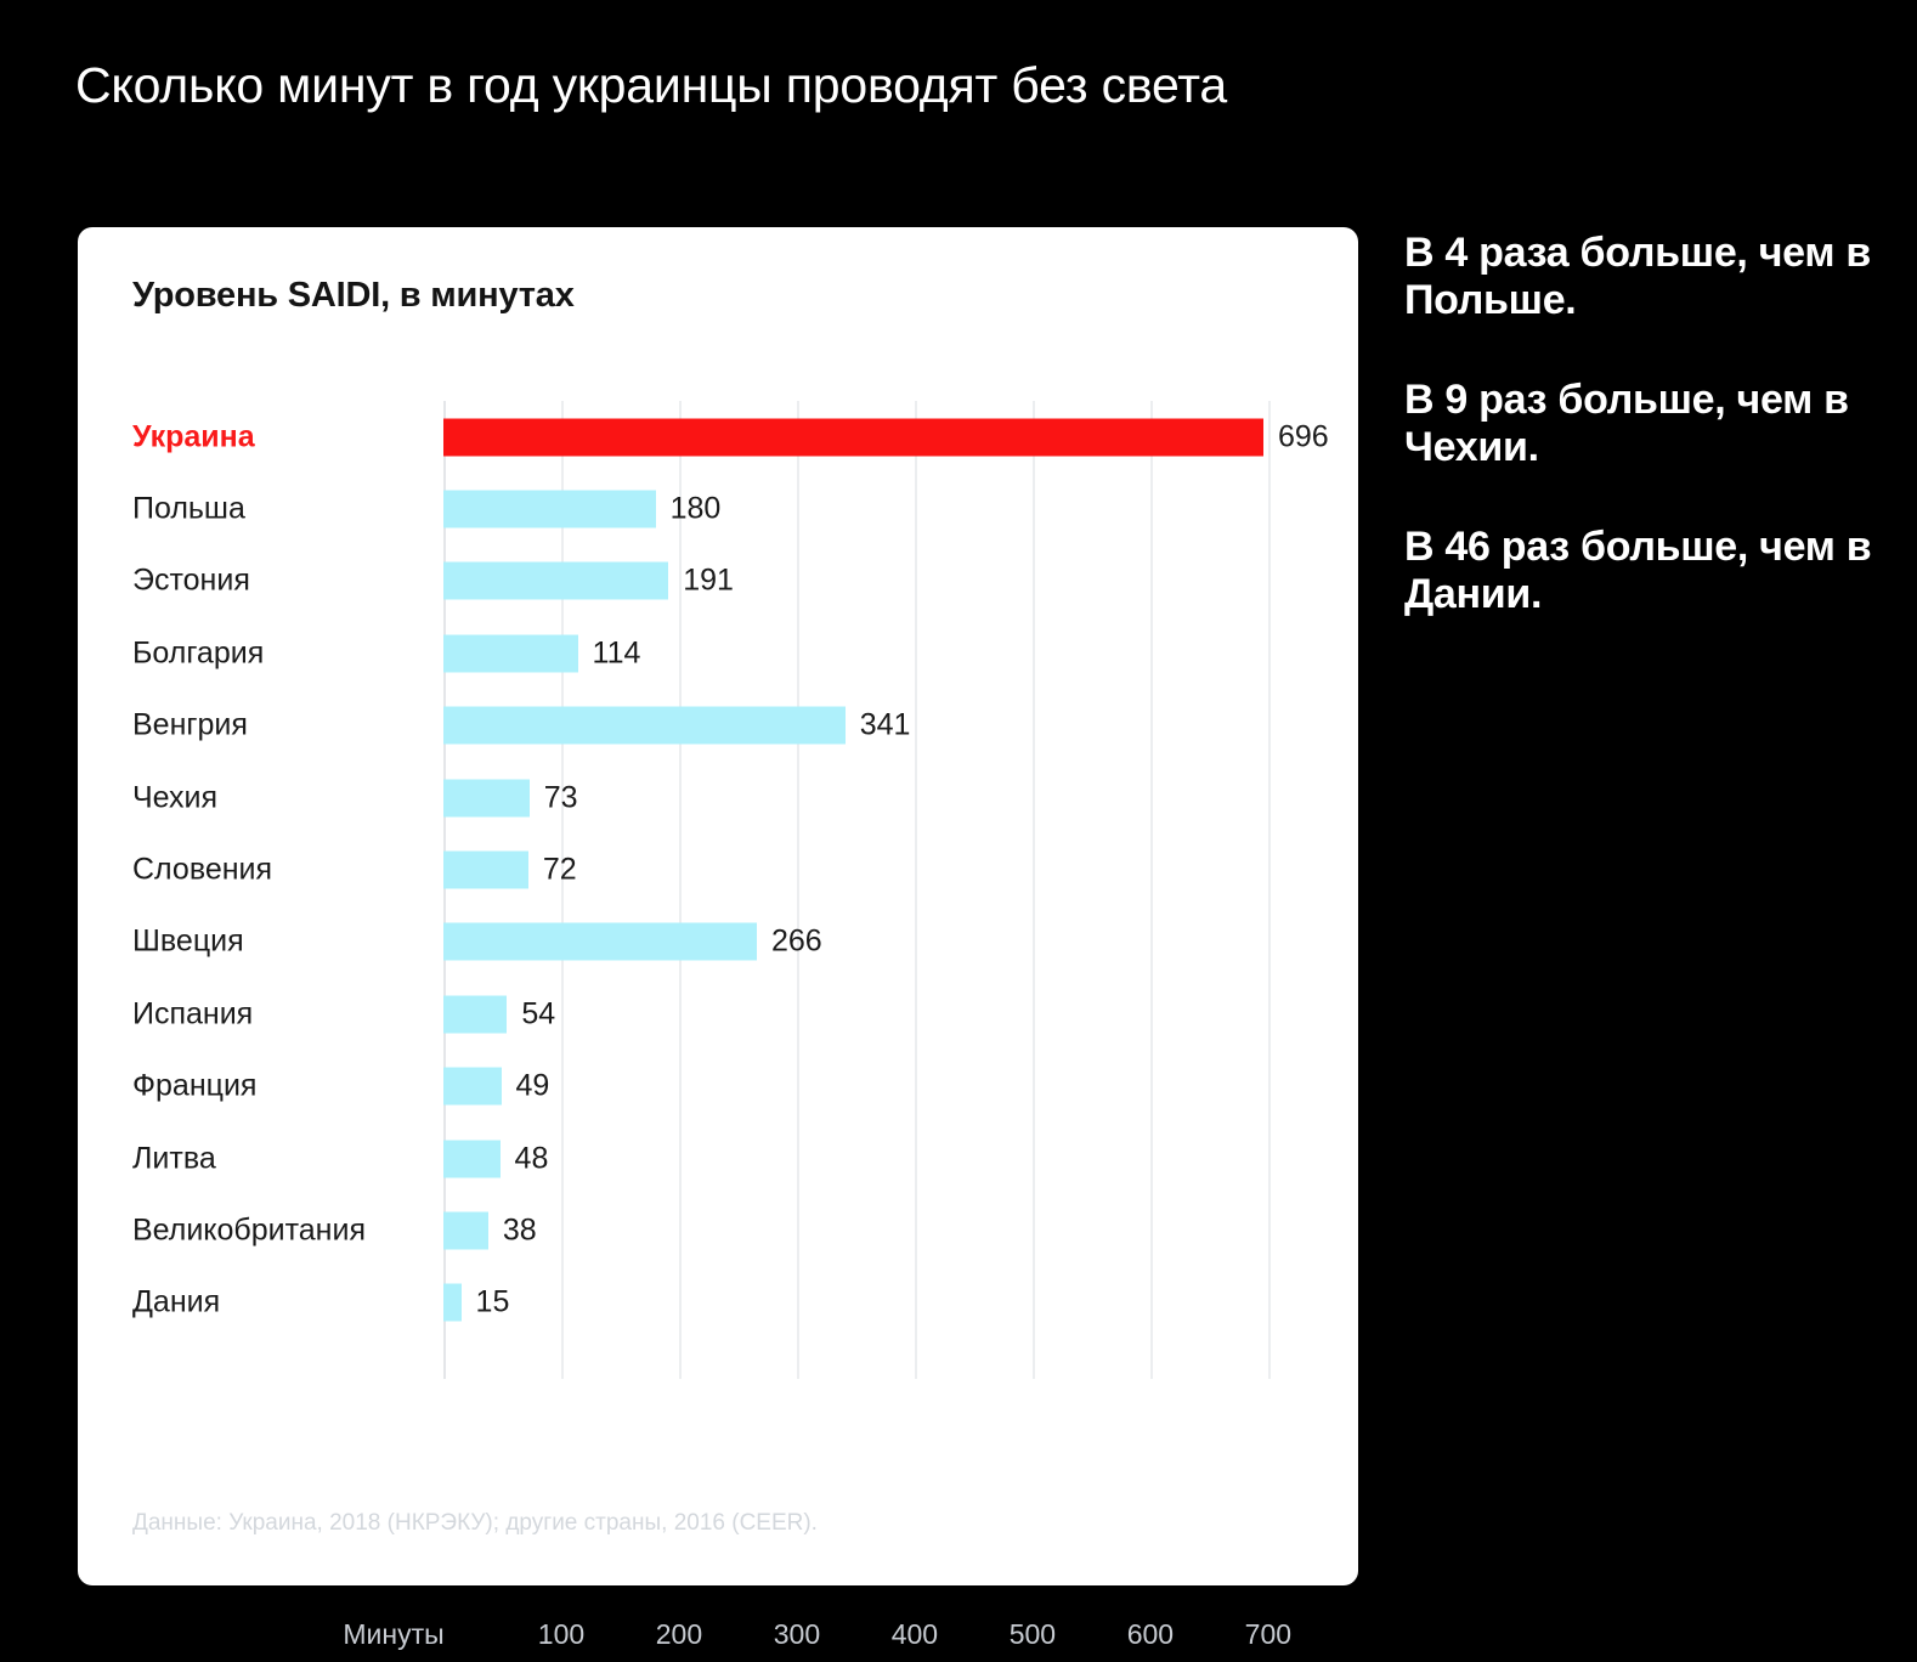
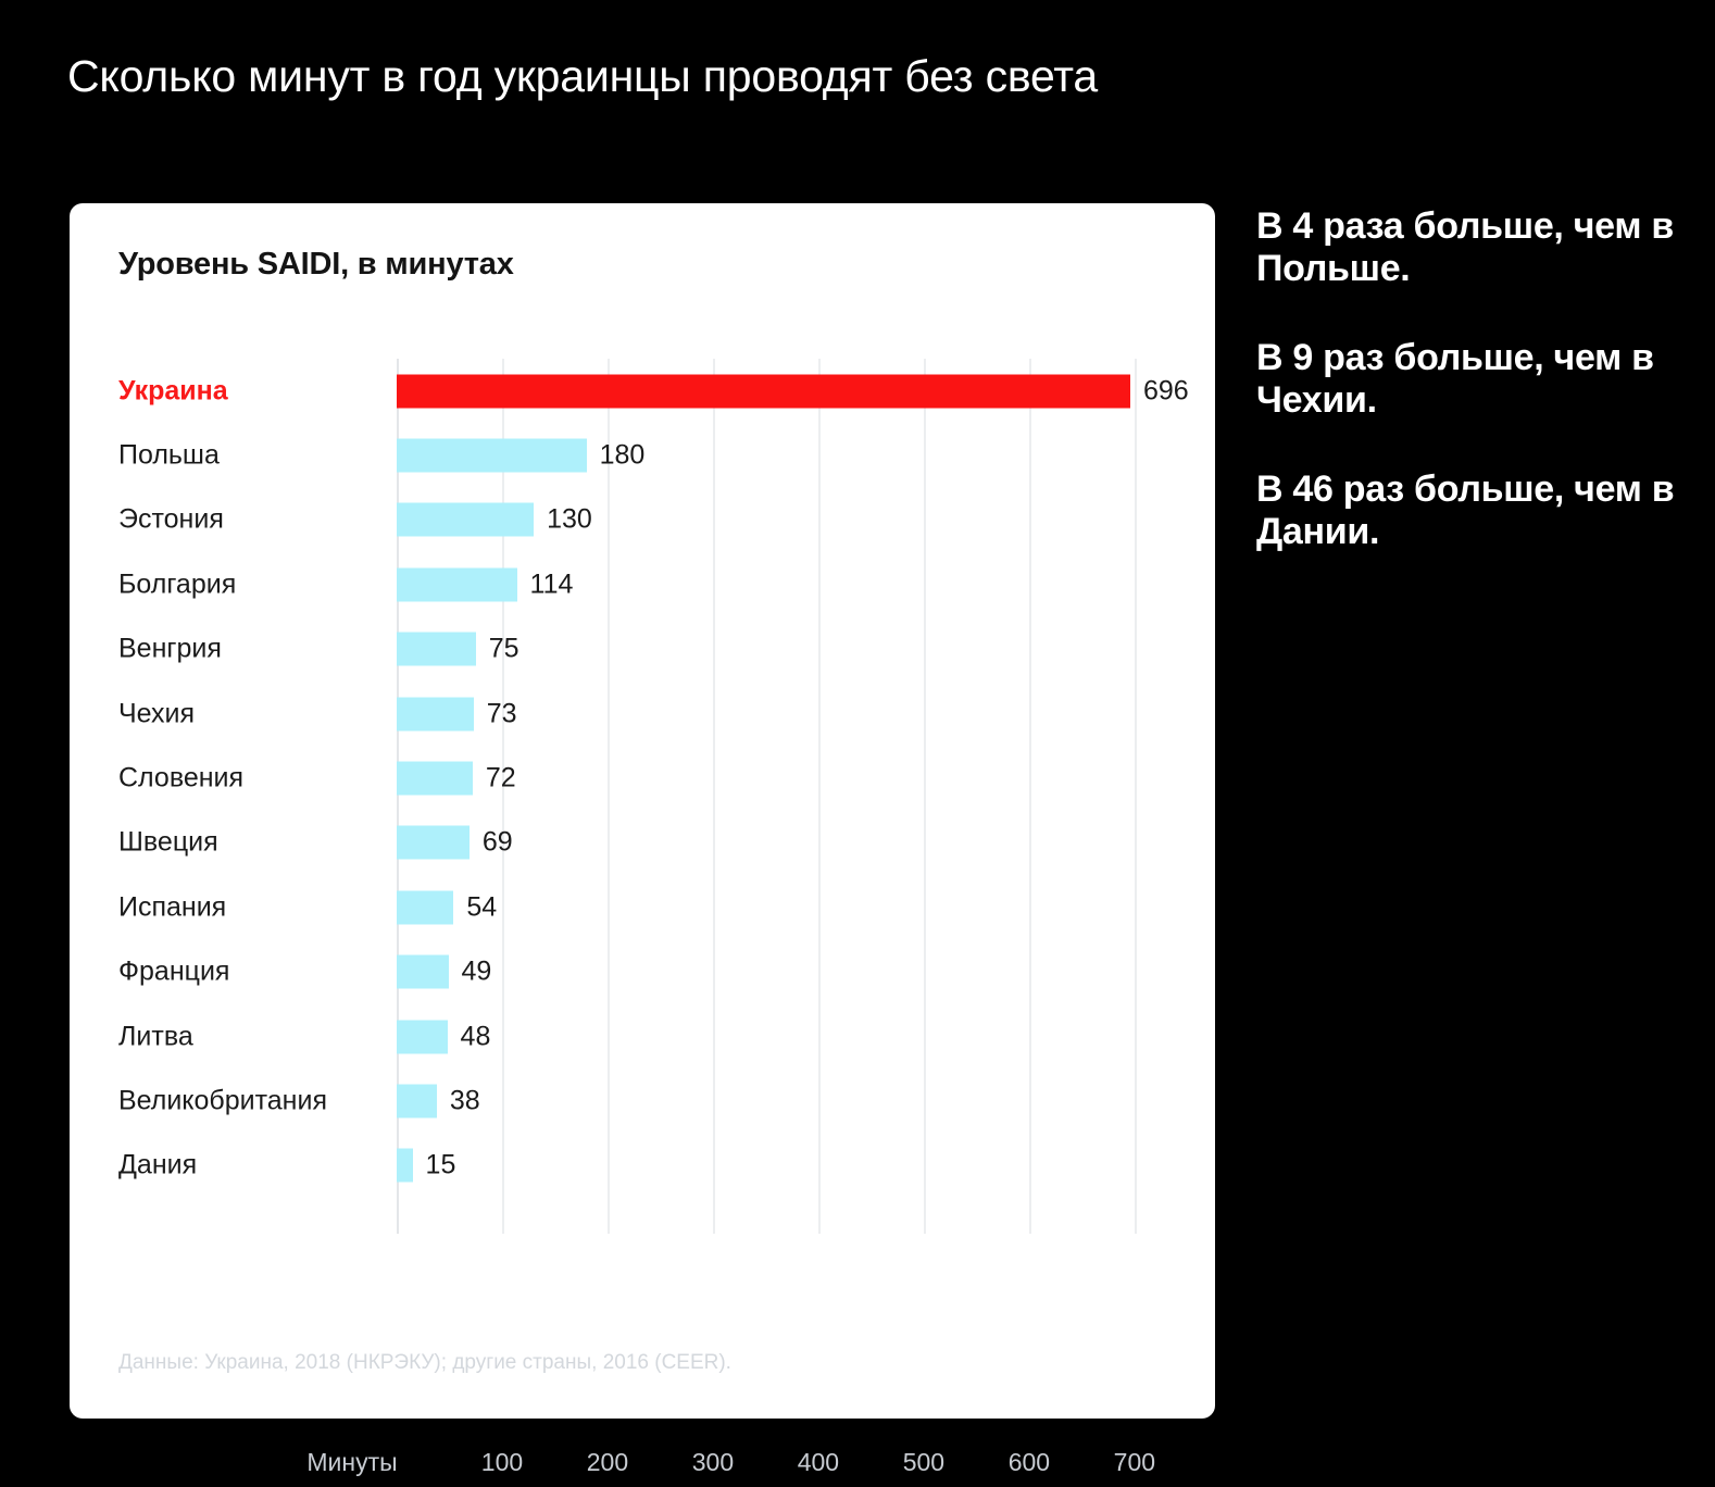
Эстония: 191 -> 130
Венгрия: 341 -> 75
Швеция: 266 -> 69
